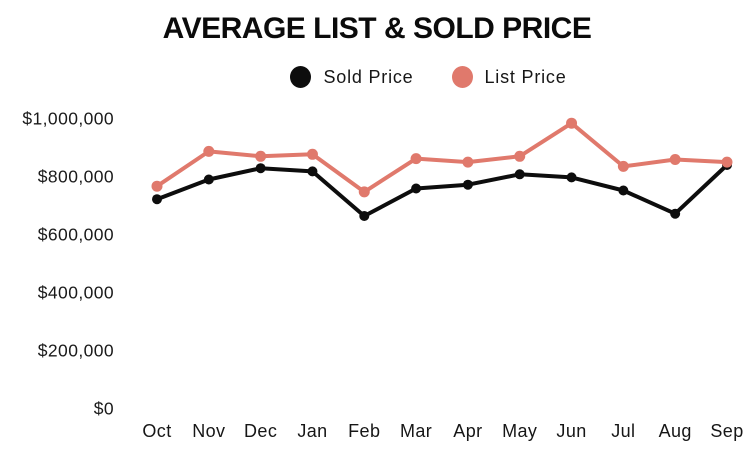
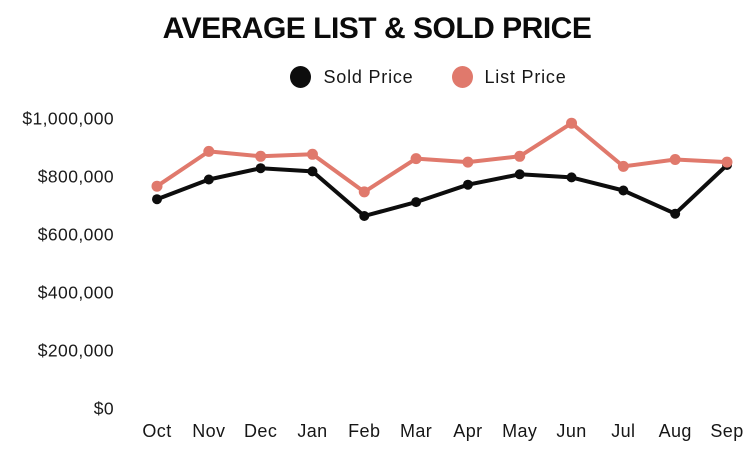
Sold Price/Mar: $760000 -> $710000
